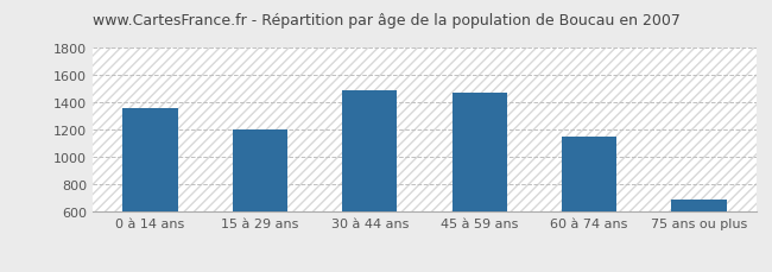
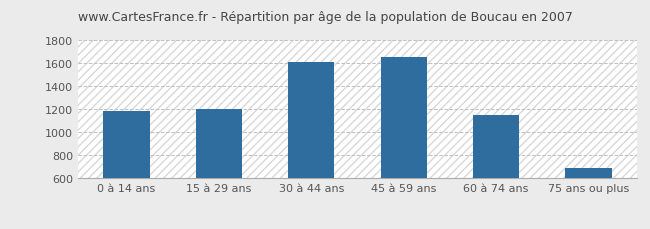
0 à 14 ans: 1360 -> 1190
30 à 44 ans: 1490 -> 1610
45 à 59 ans: 1470 -> 1660
